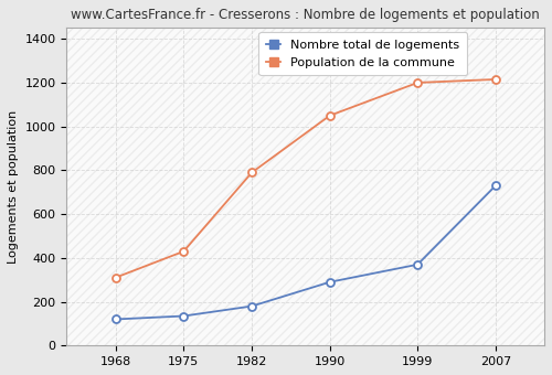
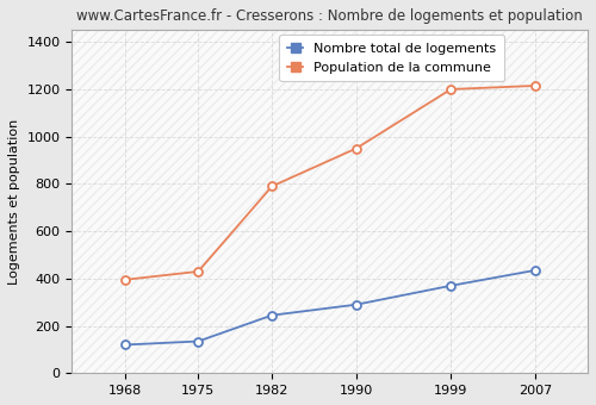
Population de la commune/1968: 310 -> 400
Nombre total de logements/1982: 180 -> 240
Population de la commune/1990: 1050 -> 950
Nombre total de logements/2007: 730 -> 440
